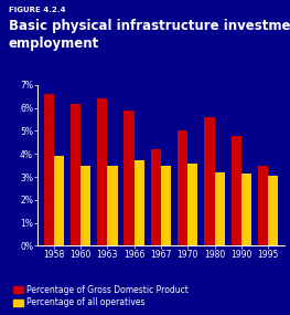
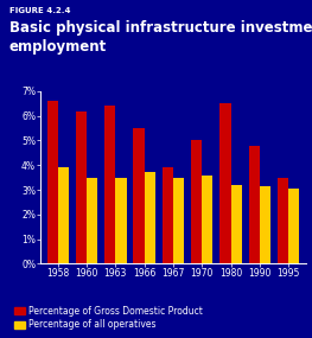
Percentage of Gross Domestic Product/1966: 5.9% -> 5.5%
Percentage of Gross Domestic Product/1967: 4.2% -> 3.9%
Percentage of Gross Domestic Product/1980: 5.6% -> 6.5%
